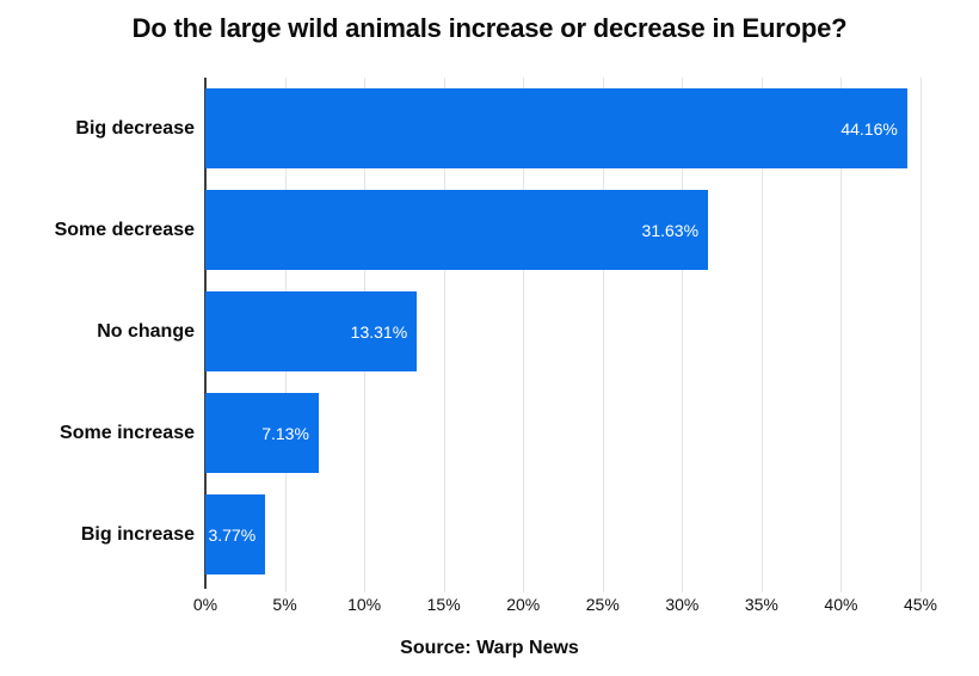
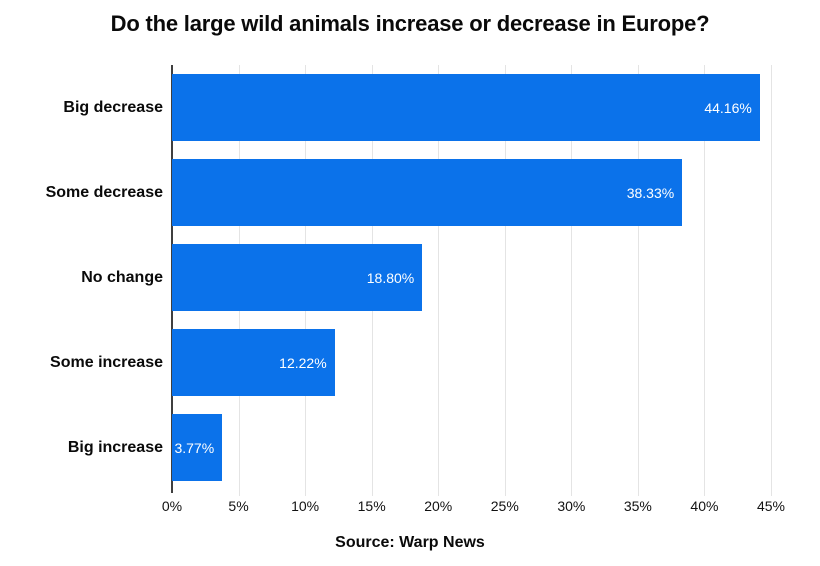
Some decrease: 31.63% -> 38.33%
No change: 13.31% -> 18.80%
Some increase: 7.13% -> 12.22%
